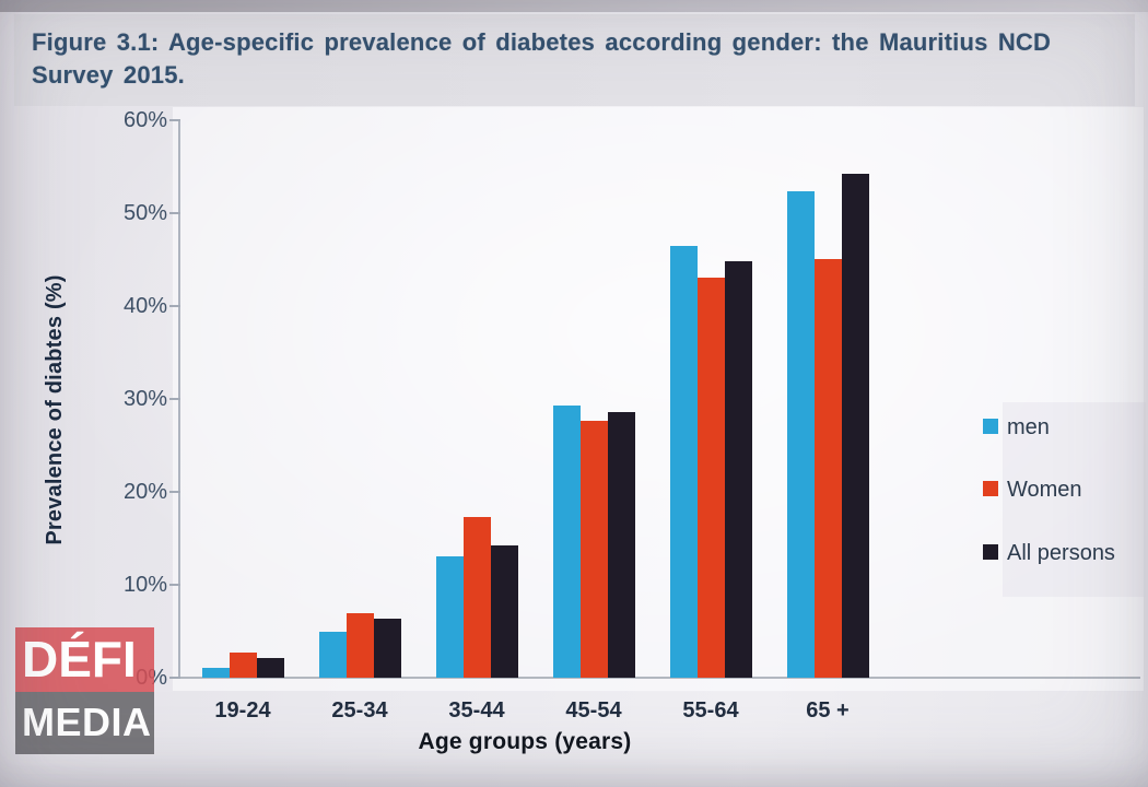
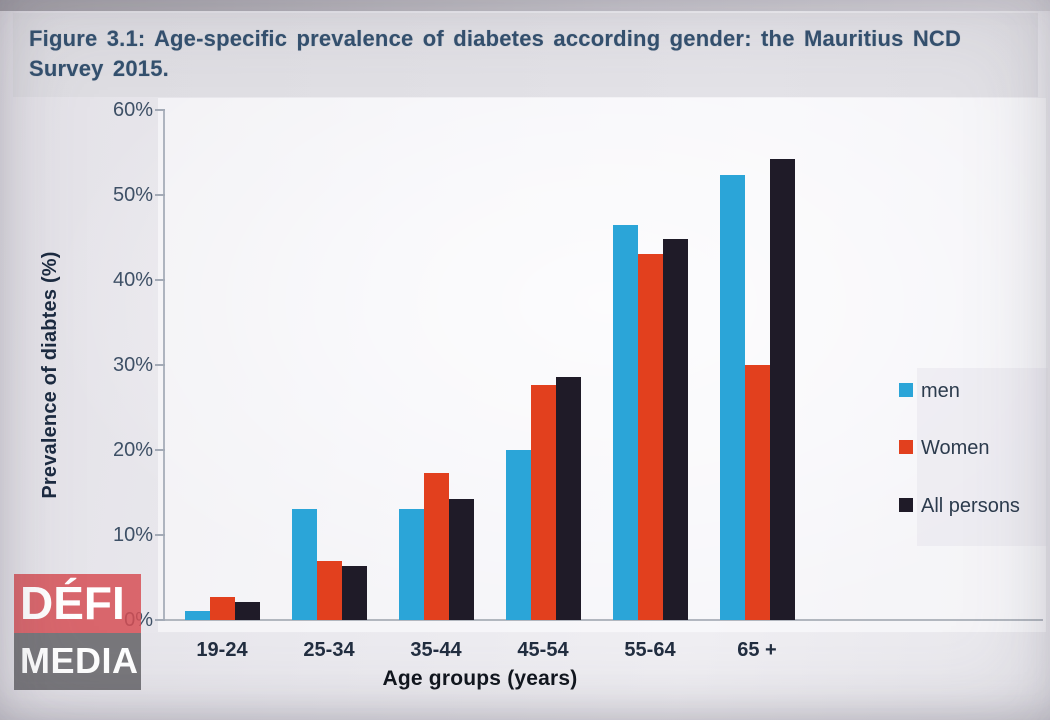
men/25-34: 5% -> 13%
men/45-54: 29% -> 20%
Women/65 +: 45% -> 30%
